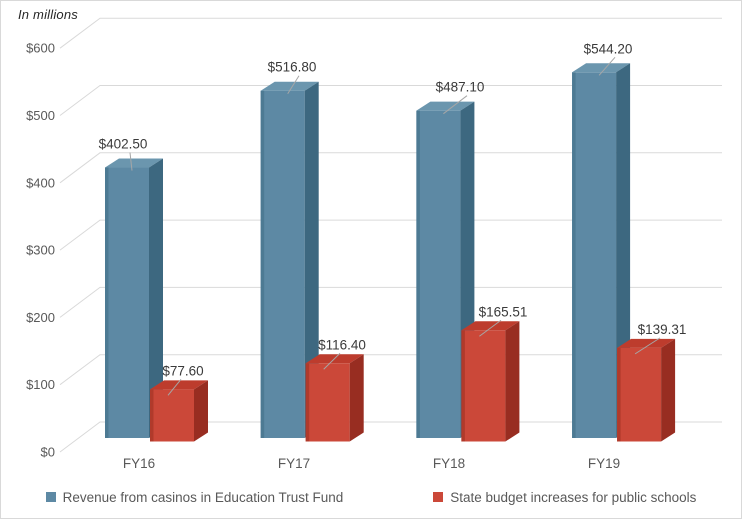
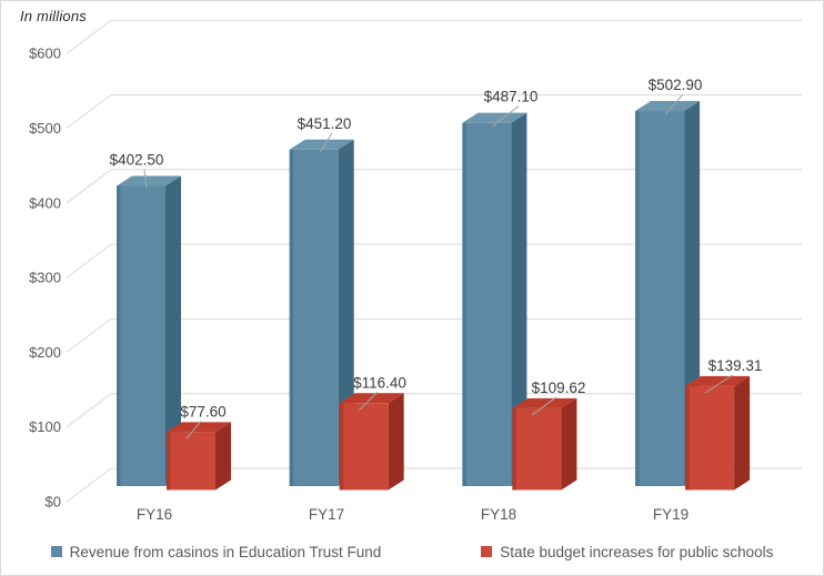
Revenue from casinos in Education Trust Fund/FY17: $516.80 -> $451.20
State budget increases for public schools/FY18: $165.51 -> $109.62
Revenue from casinos in Education Trust Fund/FY19: $544.20 -> $502.90
